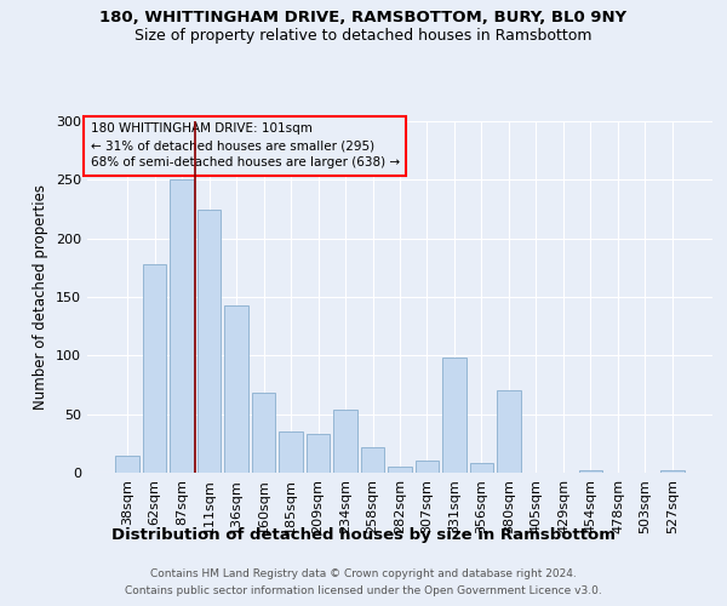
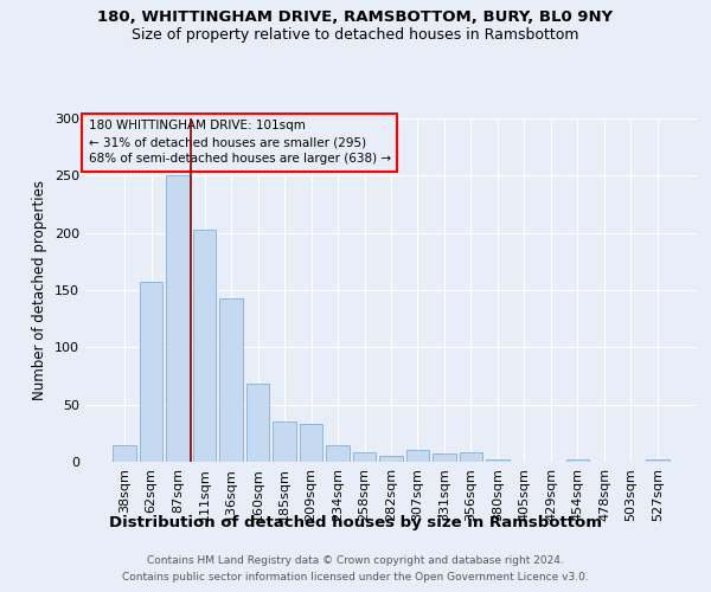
62sqm: 178 -> 157
111sqm: 224 -> 203
234sqm: 54 -> 15
258sqm: 22 -> 8
331sqm: 98 -> 7
380sqm: 70 -> 2
